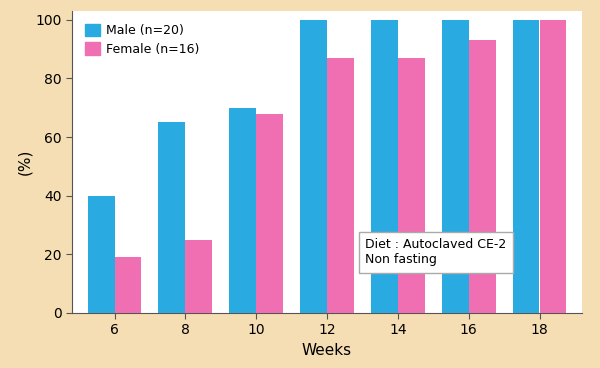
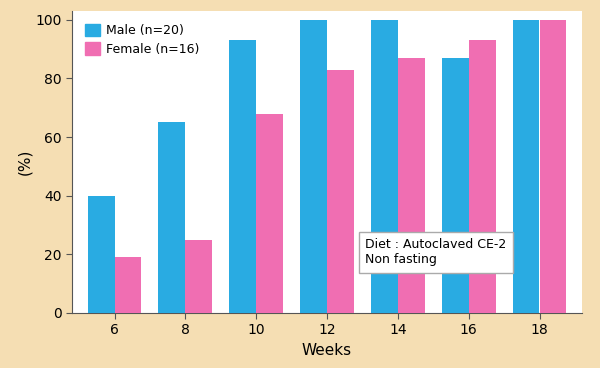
Male (n=20)/10: 70 -> 93
Female (n=16)/12: 87 -> 83
Male (n=20)/16: 100 -> 87
